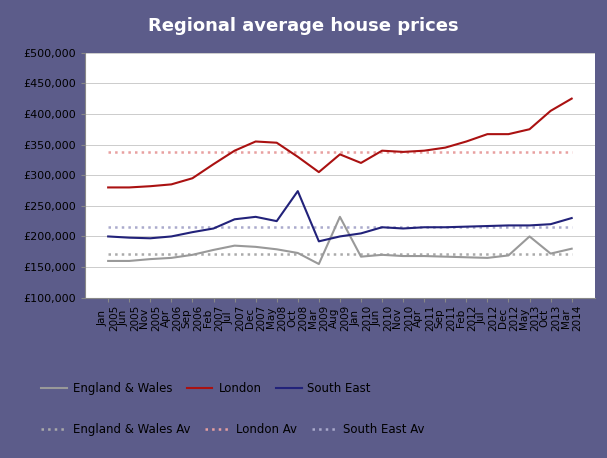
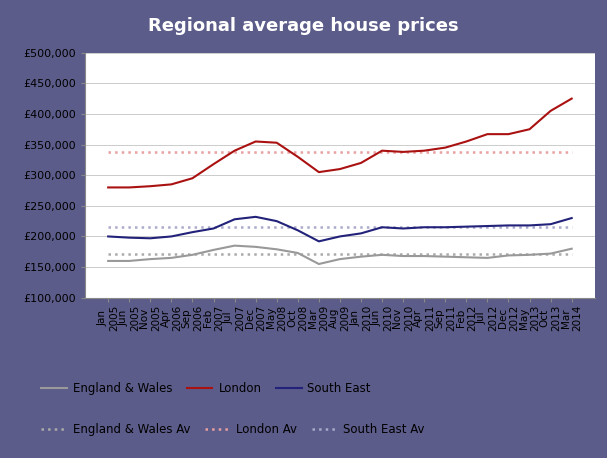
South East/Oct 2008: £274,000 -> £210,000
England & Wales/Aug 2009: £232,000 -> £163,000
London/Aug 2009: £334,000 -> £310,000
England & Wales/May 2013: £200,000 -> £170,000
